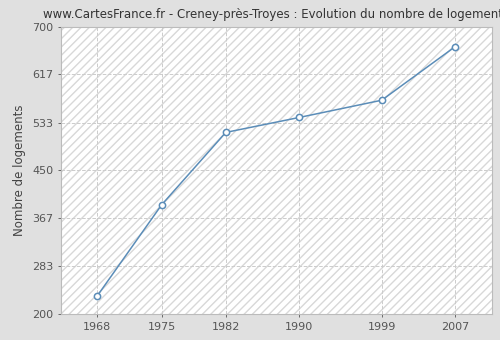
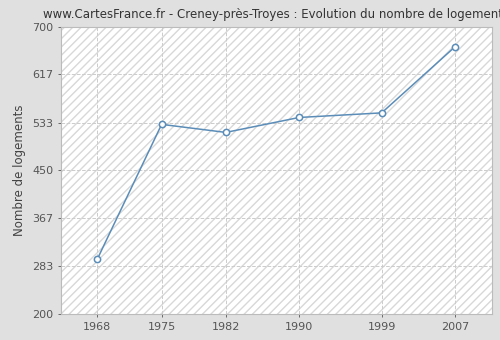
1968: 232 -> 296
1975: 390 -> 530
1999: 572 -> 550
